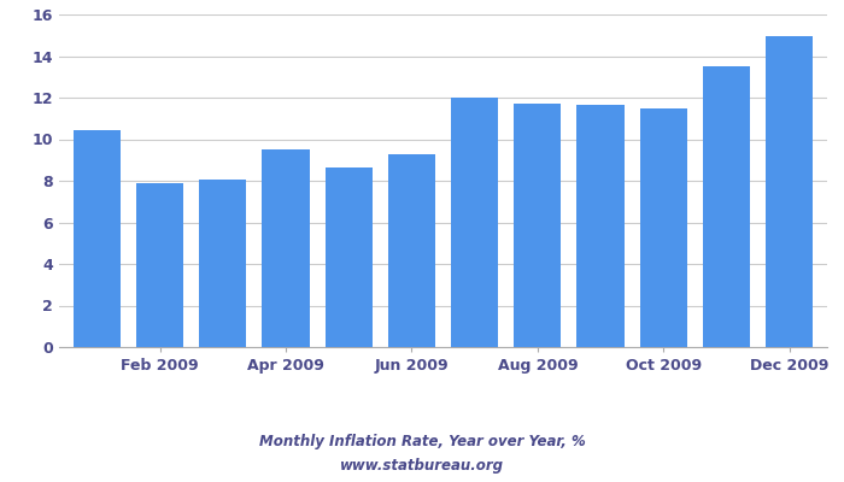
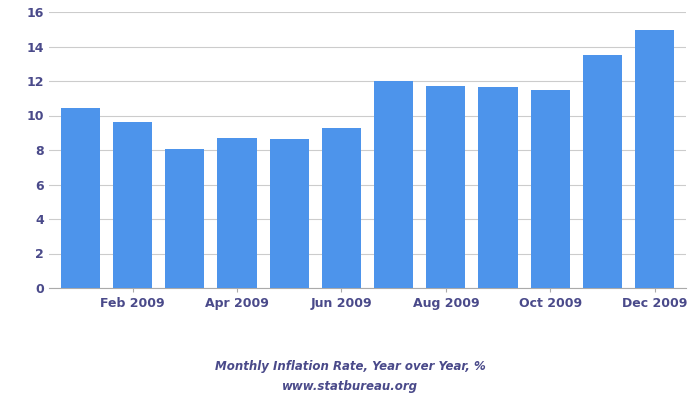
Feb 2009: 7.9 -> 9.6
Apr 2009: 9.5 -> 8.7
